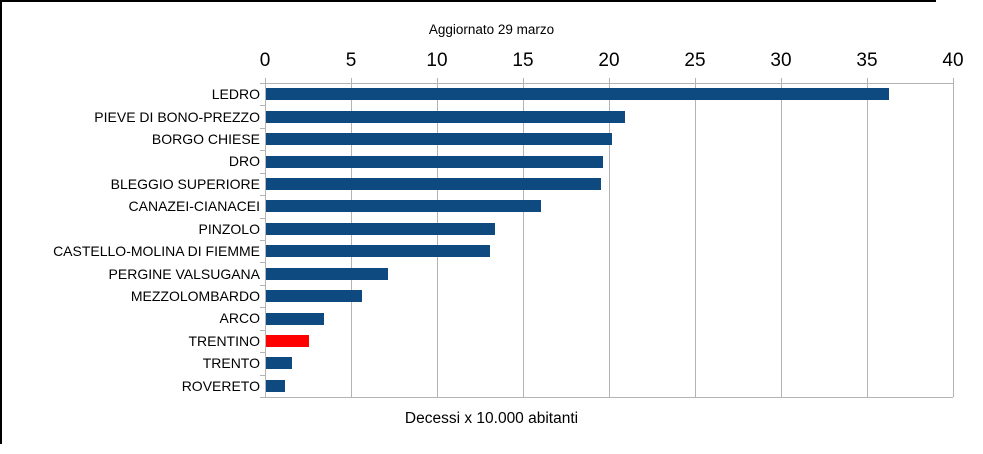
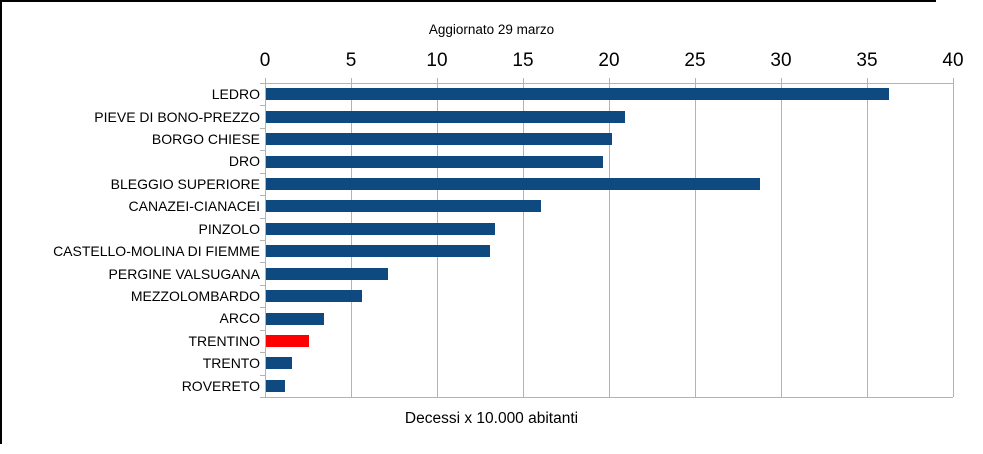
BLEGGIO SUPERIORE: 19.5 -> 28.7
